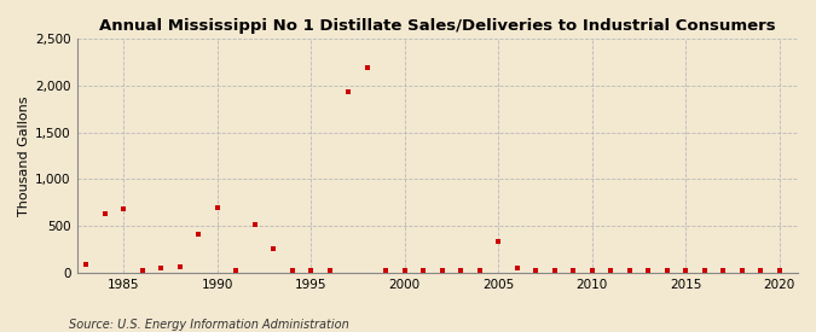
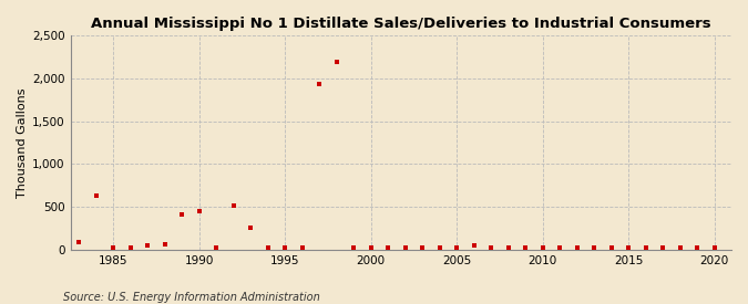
1985: 680 -> 30
1990: 700 -> 450
2005: 340 -> 20
